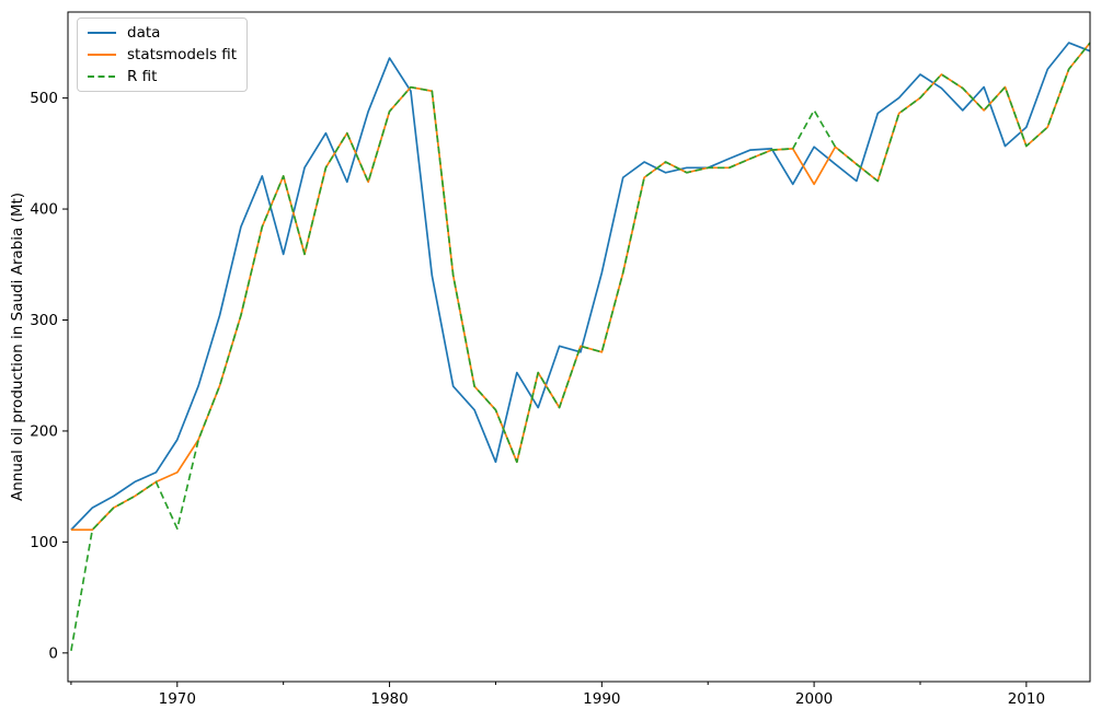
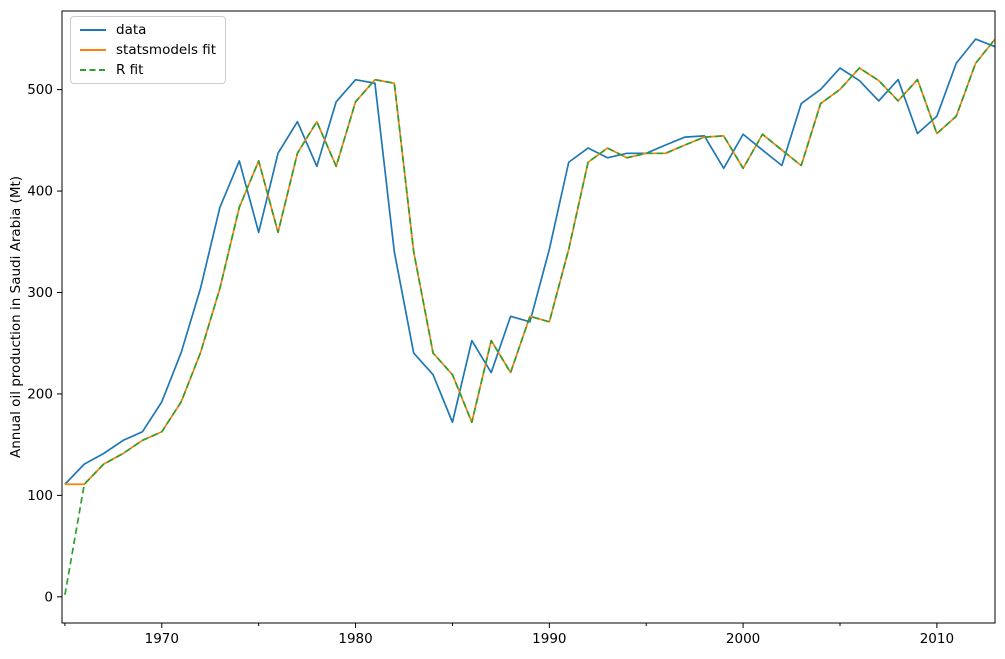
R fit/1970: 112 -> 163
data/1980: 536 -> 510
R fit/2000: 489 -> 422
